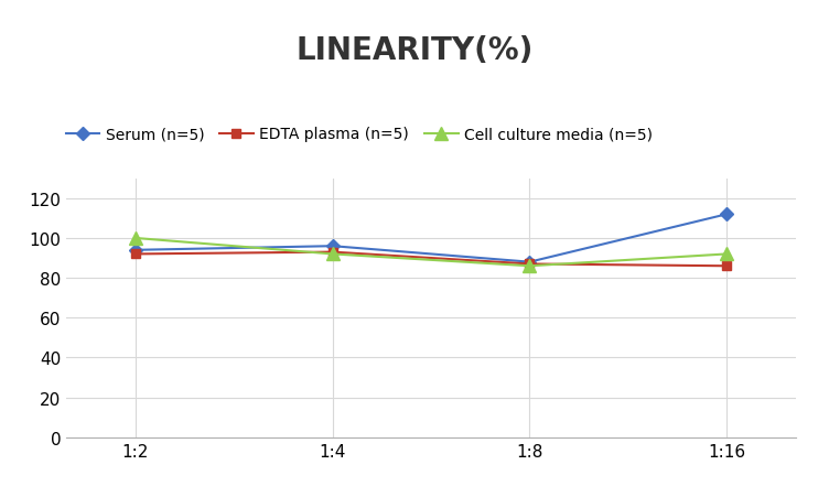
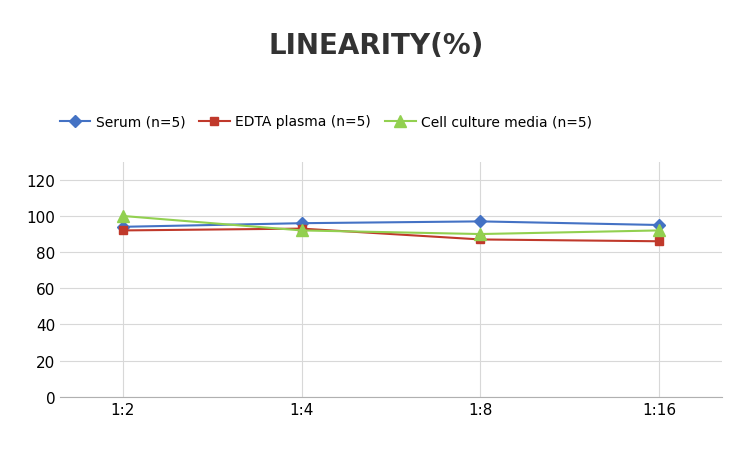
Serum (n=5)/1:8: 88 -> 97
Cell culture media (n=5)/1:8: 86 -> 90
Serum (n=5)/1:16: 112 -> 95
